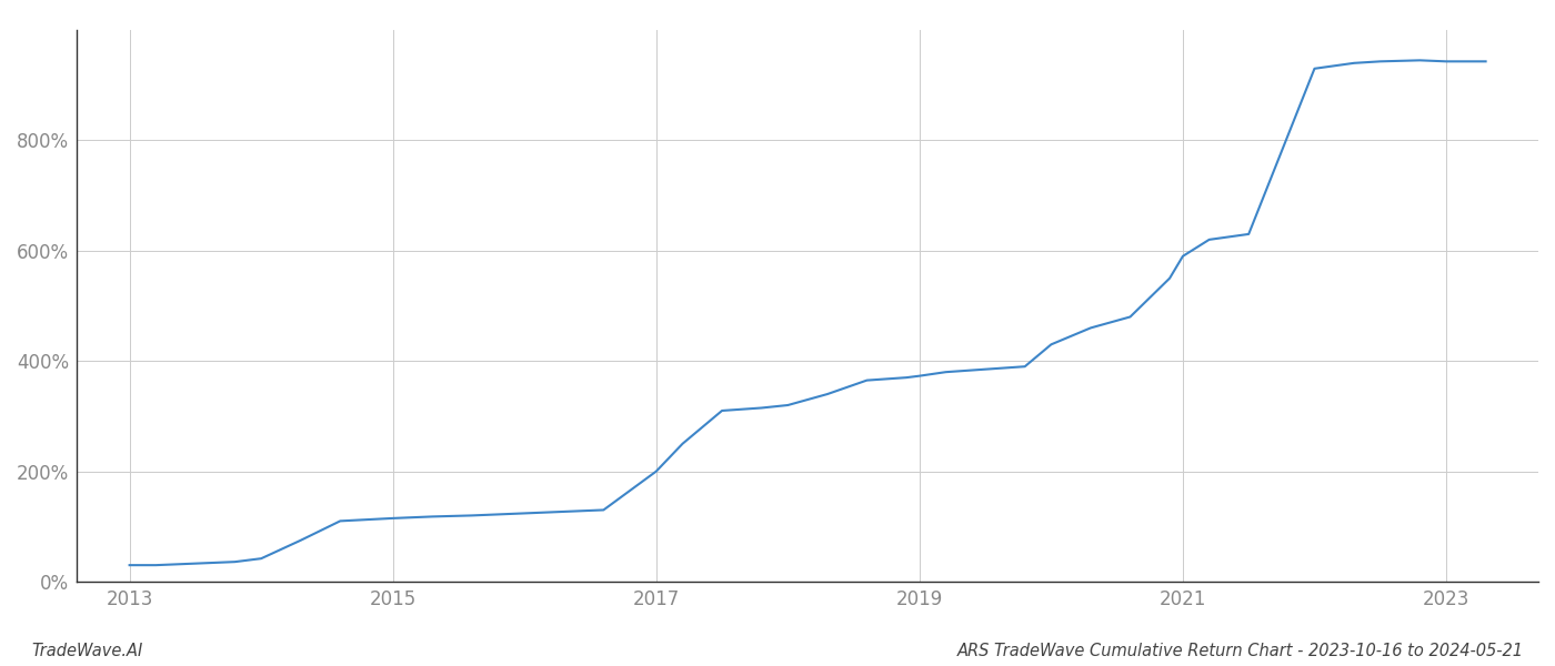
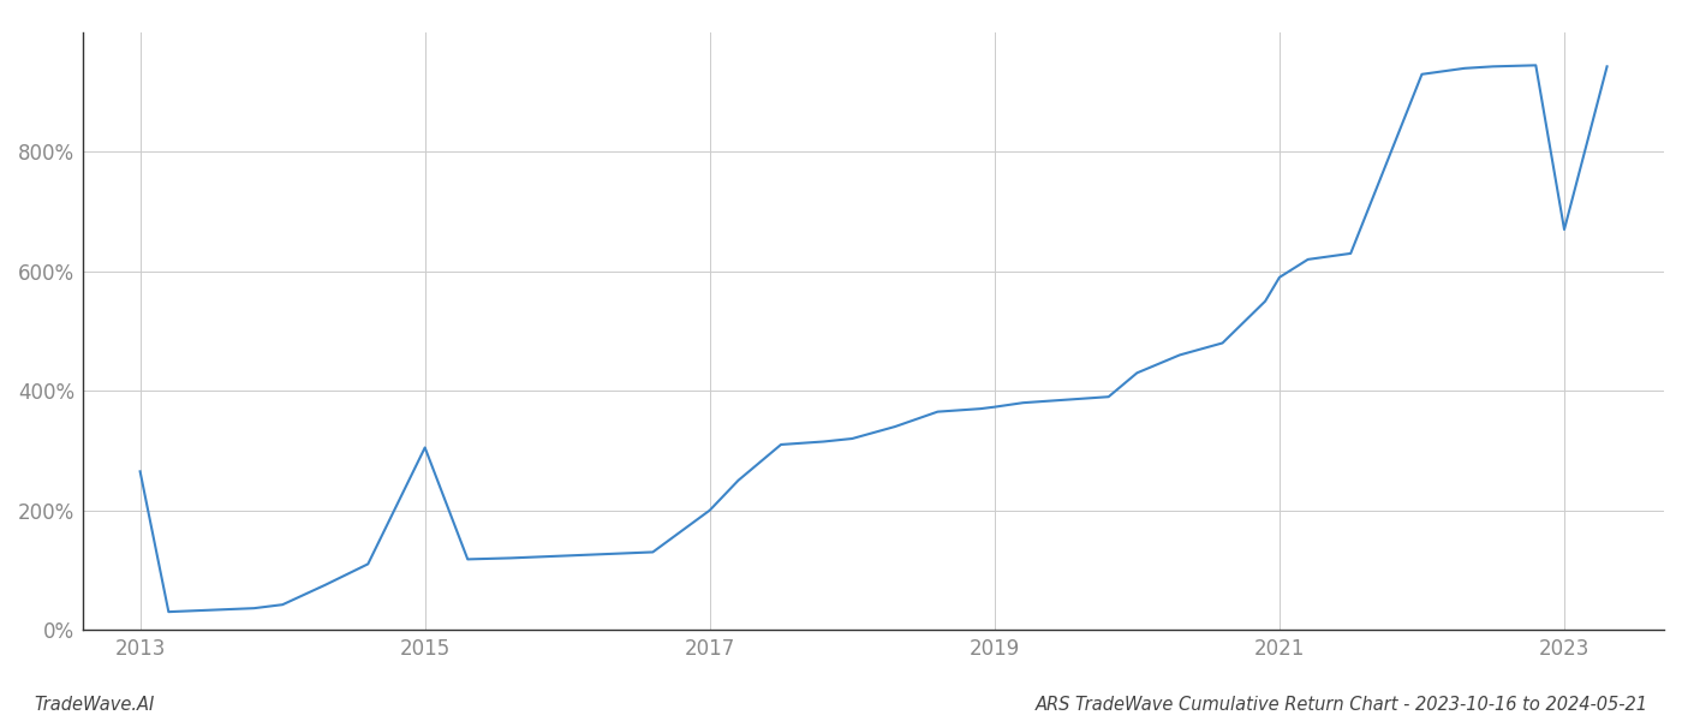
2013: 30% -> 265%
2015: 115% -> 305%
2023: 943% -> 670%
